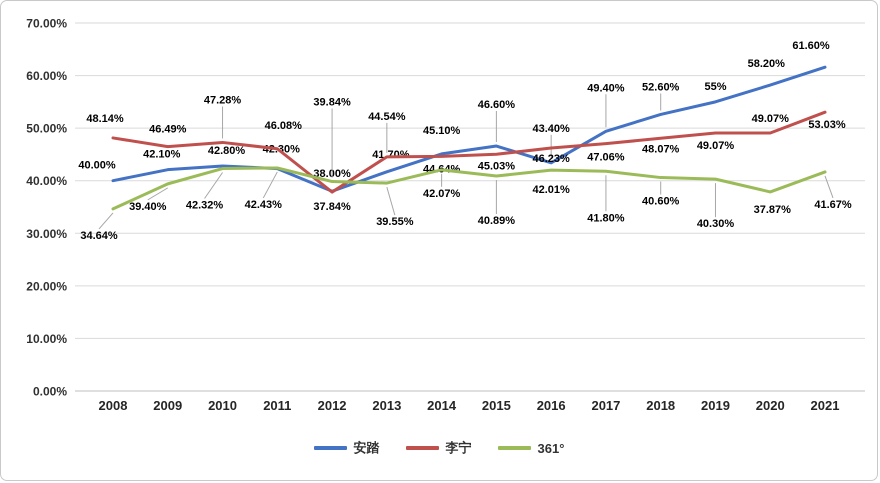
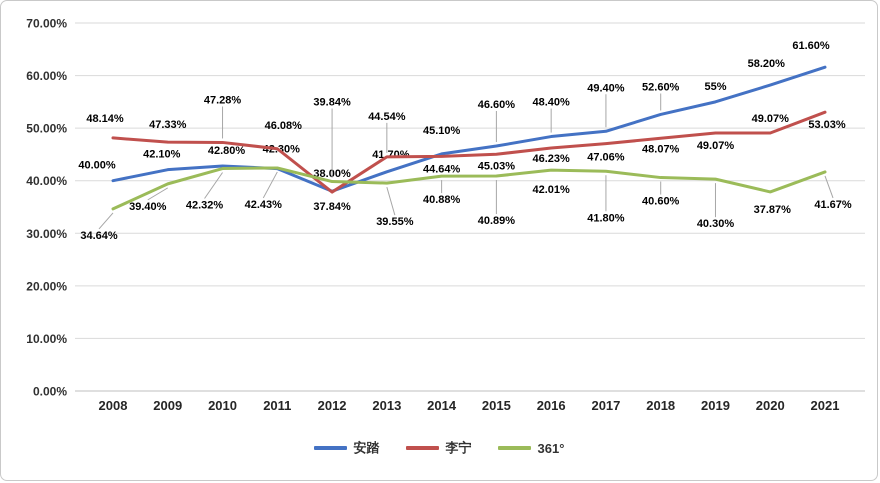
李宁/2009: 46.49% -> 47.33%
361°/2014: 42.07% -> 40.88%
安踏/2016: 43.40% -> 48.40%
